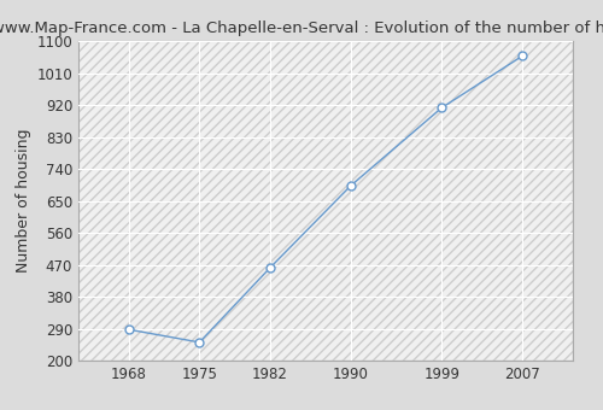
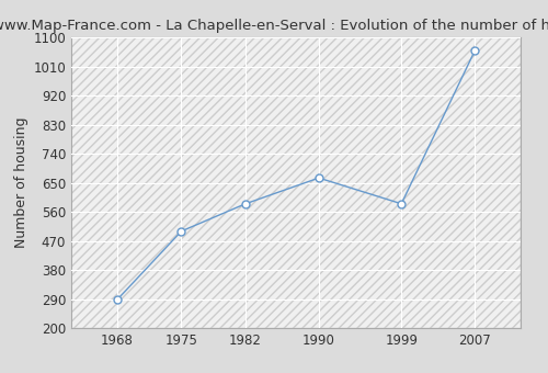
1975: 252 -> 500
1982: 462 -> 585
1990: 693 -> 665
1999: 912 -> 585
